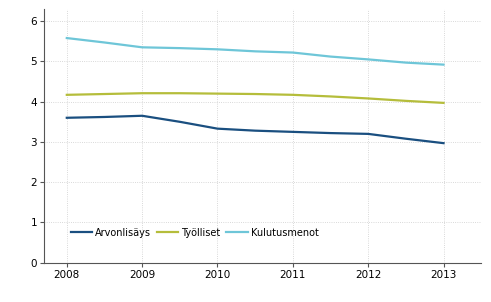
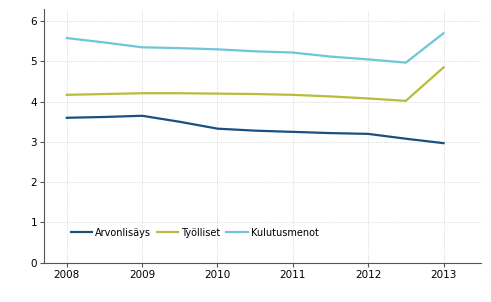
Työlliset/2013: 3.97 -> 4.85
Kulutusmenot/2013: 4.92 -> 5.70
